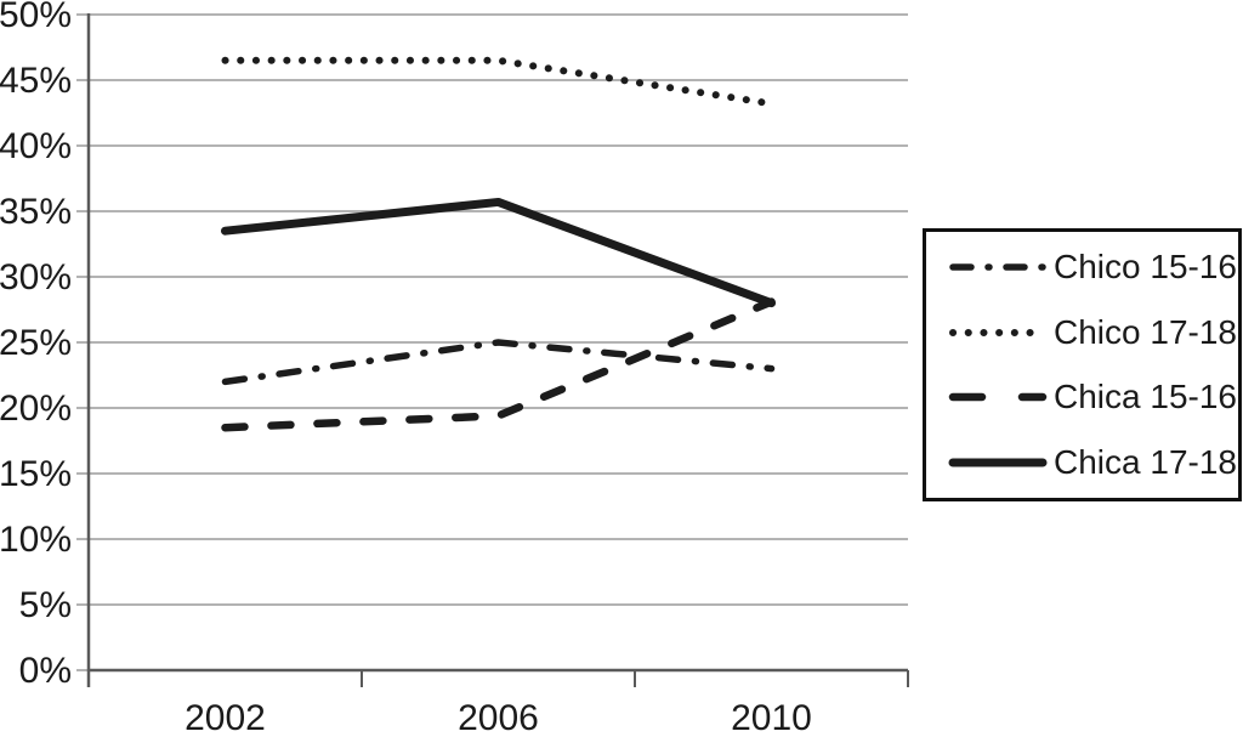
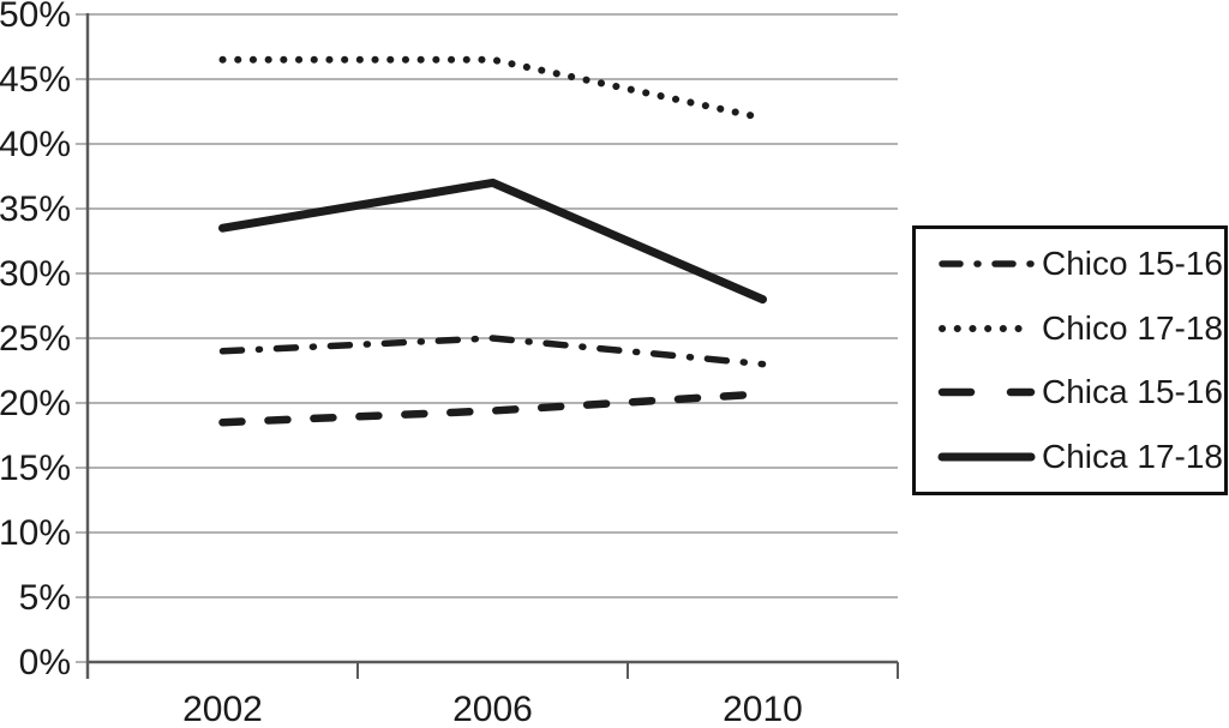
Chico 15-16/2002: 22% -> 24%
Chica 17-18/2006: 35.7% -> 37.0%
Chico 17-18/2010: 43.2% -> 42.0%
Chica 15-16/2010: 28.1% -> 20.7%
